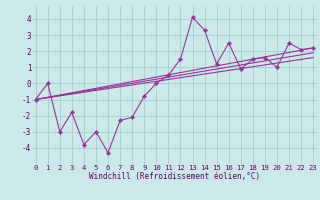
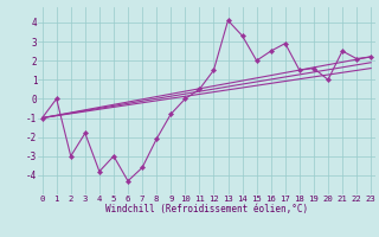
7: -2.3 -> -3.6
15: 1.2 -> 2.0
17: 0.9 -> 2.9
